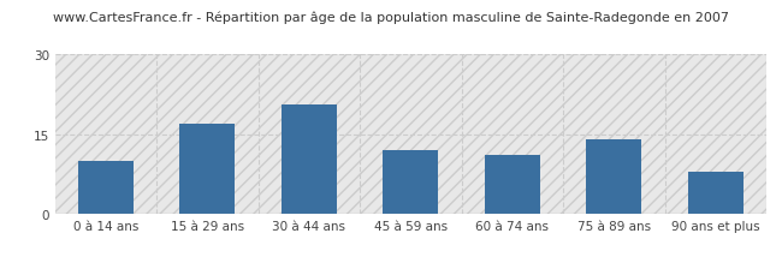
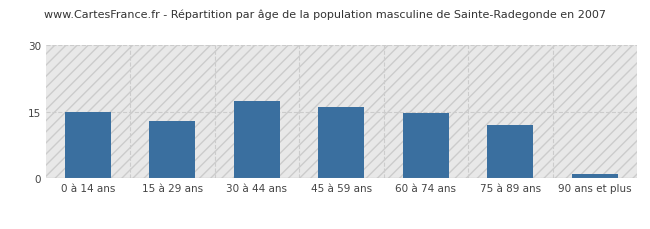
0 à 14 ans: 10.0 -> 15.0
15 à 29 ans: 17.0 -> 13.0
30 à 44 ans: 20.5 -> 17.5
45 à 59 ans: 12.0 -> 16.0
60 à 74 ans: 11.0 -> 14.7
75 à 89 ans: 14.0 -> 12.0
90 ans et plus: 8.0 -> 1.0
